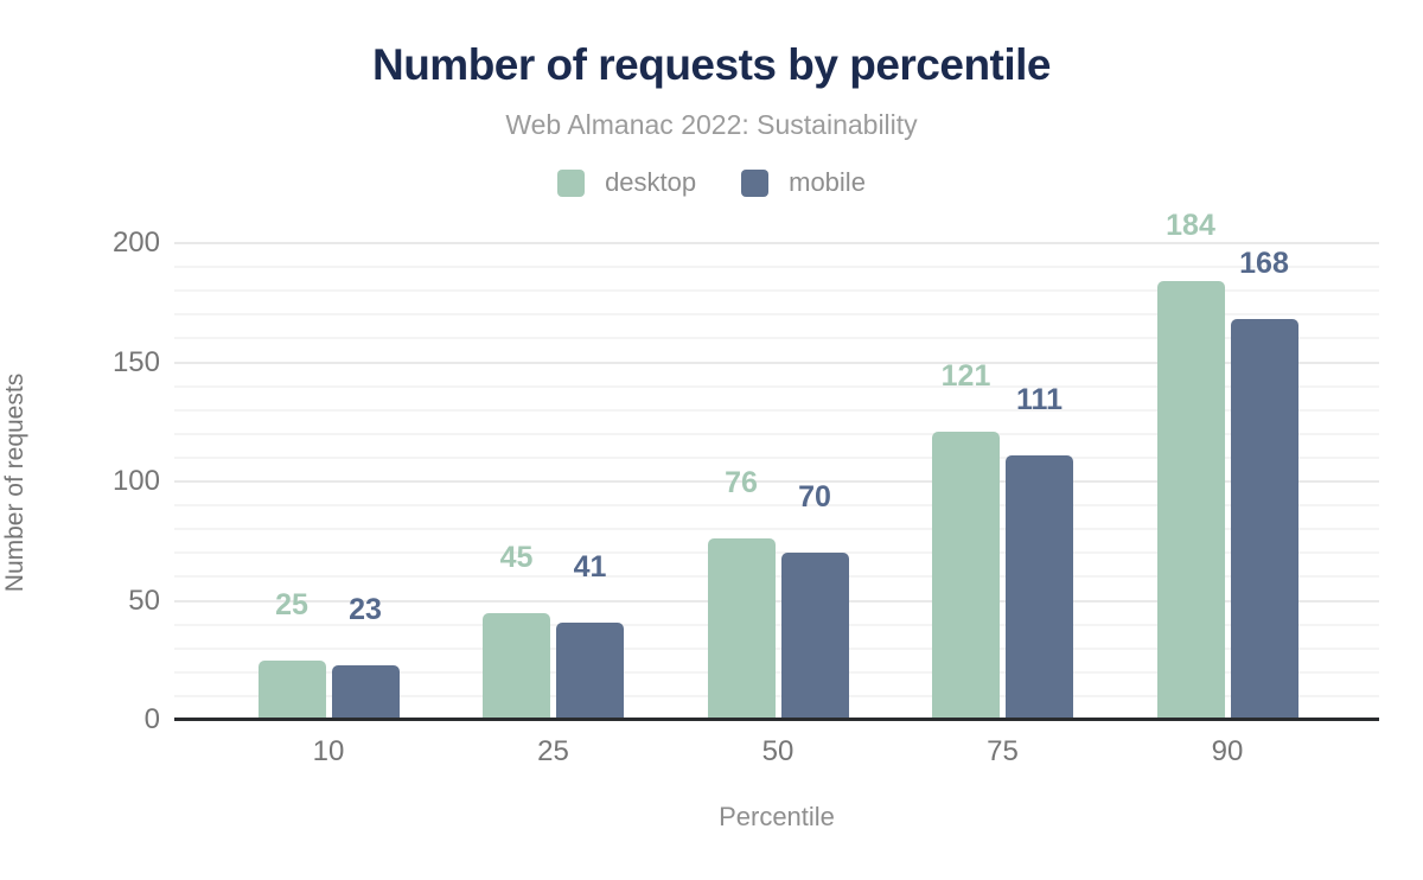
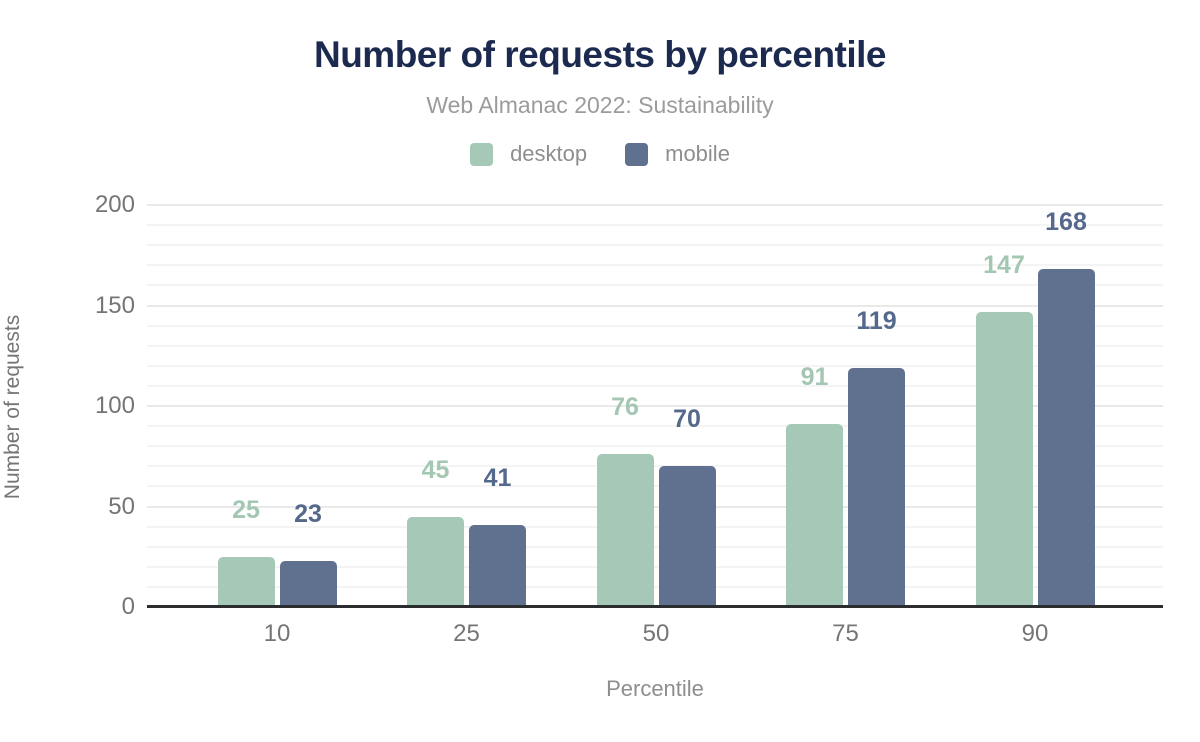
desktop/75: 121 -> 91
mobile/75: 111 -> 119
desktop/90: 184 -> 147
